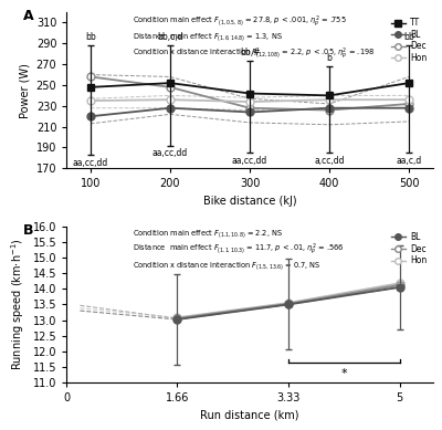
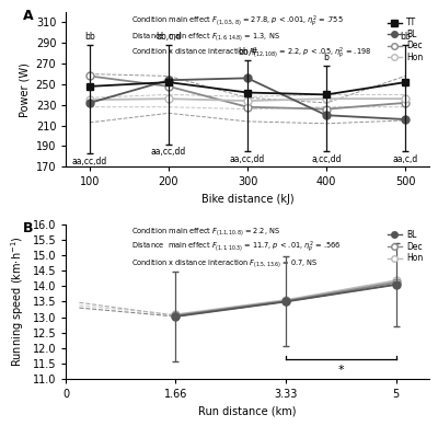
BL/100: 220 -> 232
BL/200: 228 -> 254
BL/300: 224 -> 256
BL/400: 228 -> 220
BL/500: 228 -> 216
